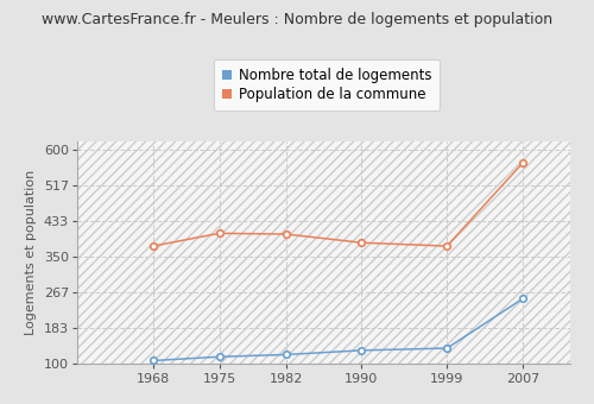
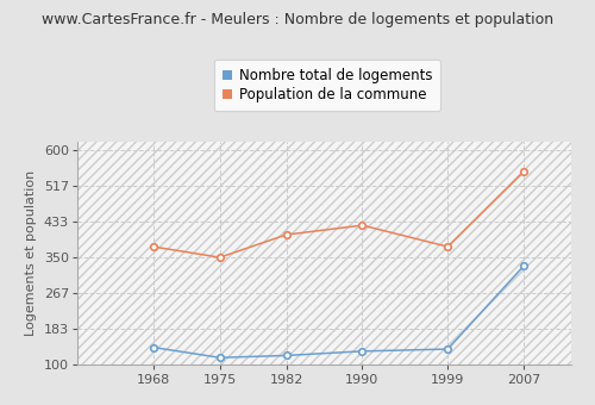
Nombre total de logements/1968: 107 -> 140
Population de la commune/1975: 405 -> 350
Population de la commune/1990: 383 -> 425
Nombre total de logements/2007: 252 -> 330
Population de la commune/2007: 570 -> 550
